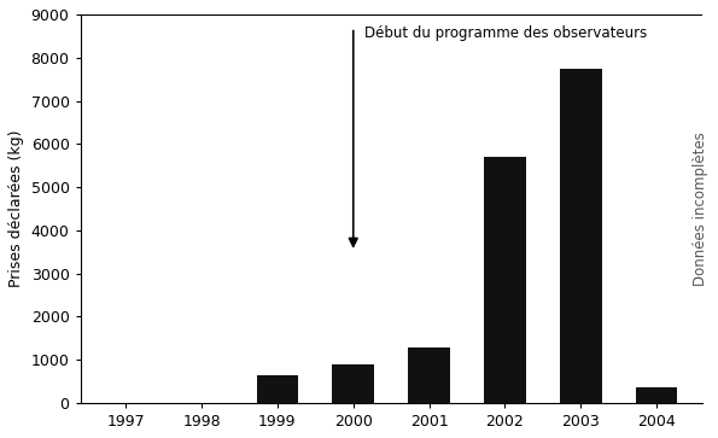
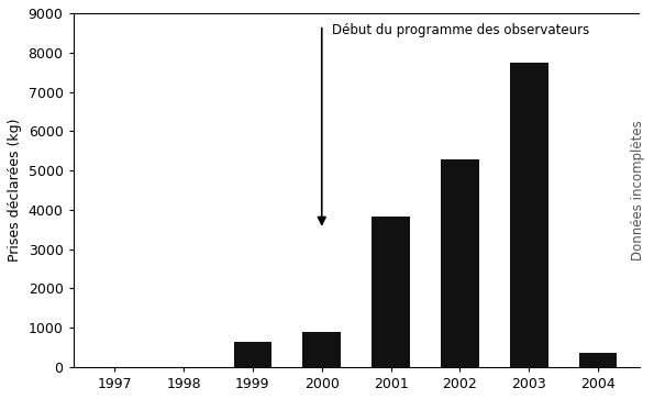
2001: 1300 -> 3830
2002: 5700 -> 5280
